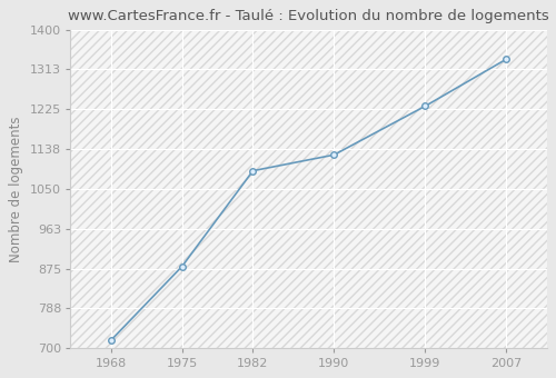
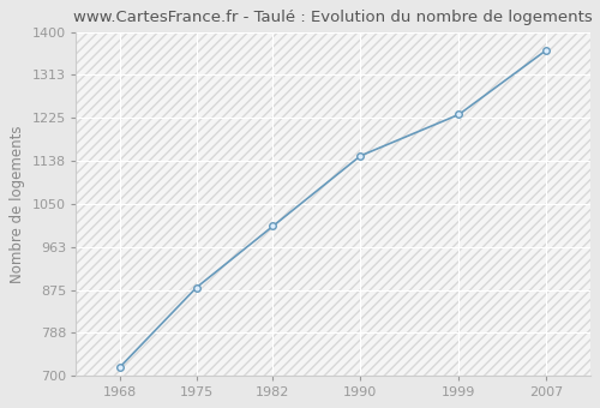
1982: 1090 -> 1005
1990: 1125 -> 1148
2007: 1335 -> 1363
